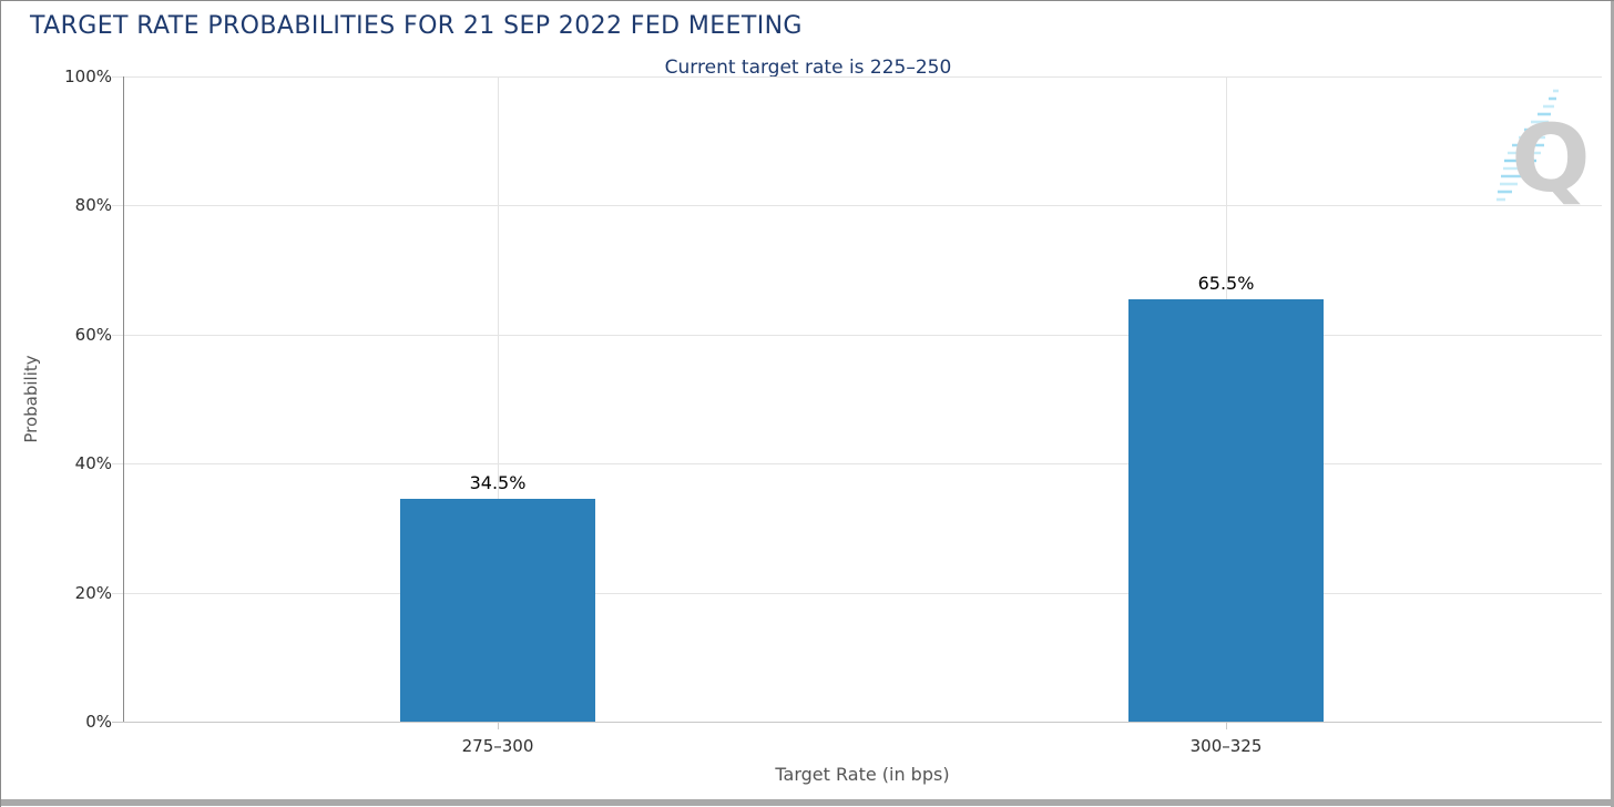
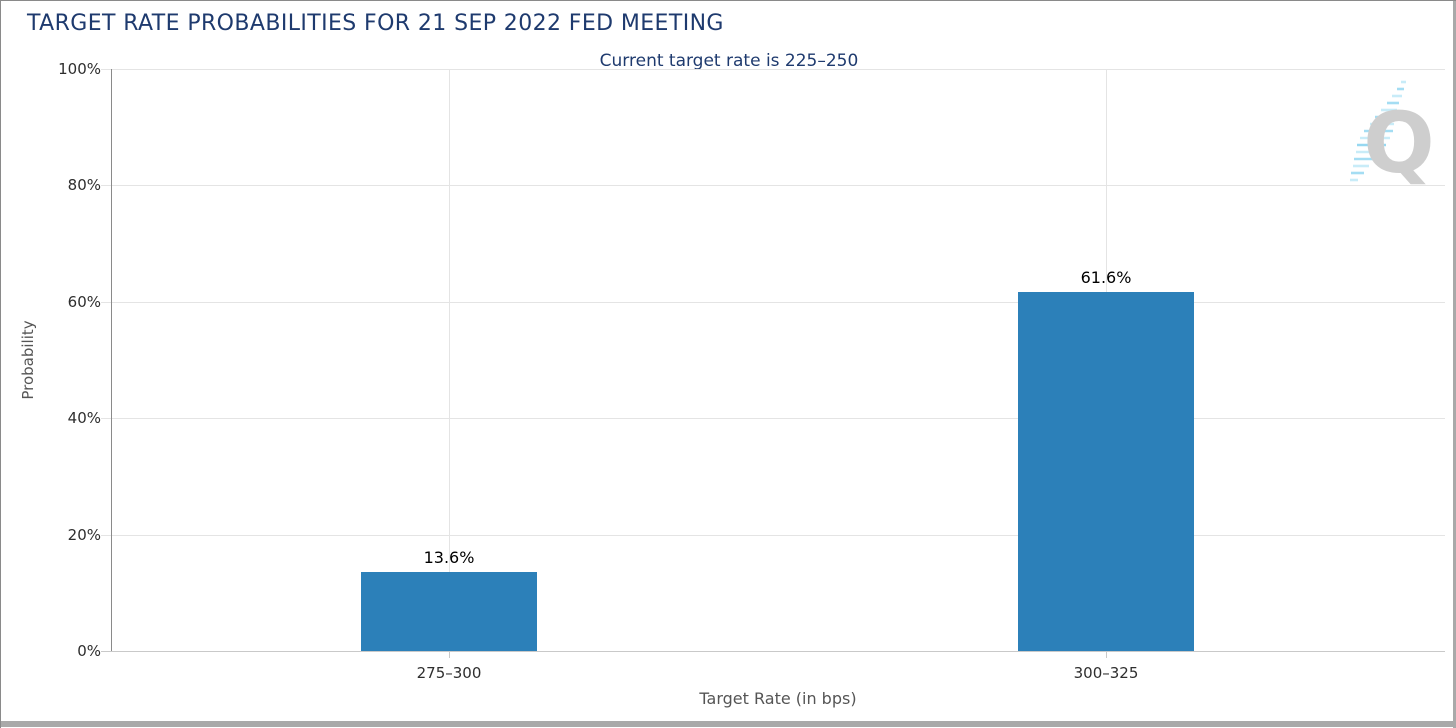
275–300: 34.5% -> 13.6%
300–325: 65.5% -> 61.6%
